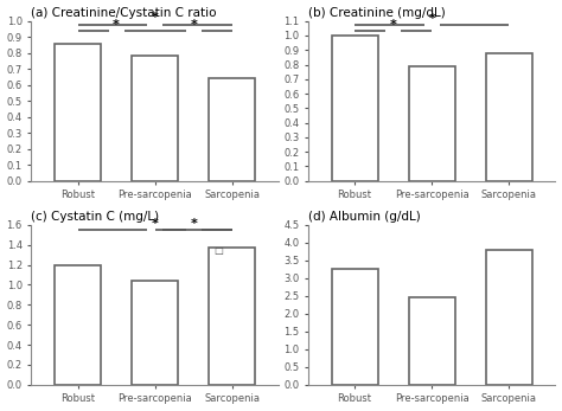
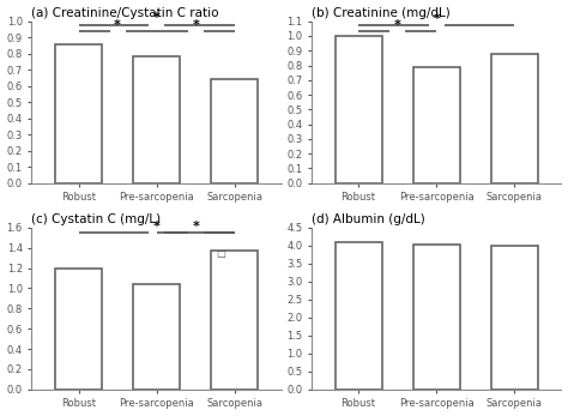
(d) Albumin (g/dL)/Robust: 3.25 -> 4.10
(d) Albumin (g/dL)/Pre-sarcopenia: 2.45 -> 4.04
(d) Albumin (g/dL)/Sarcopenia: 3.80 -> 4.00
